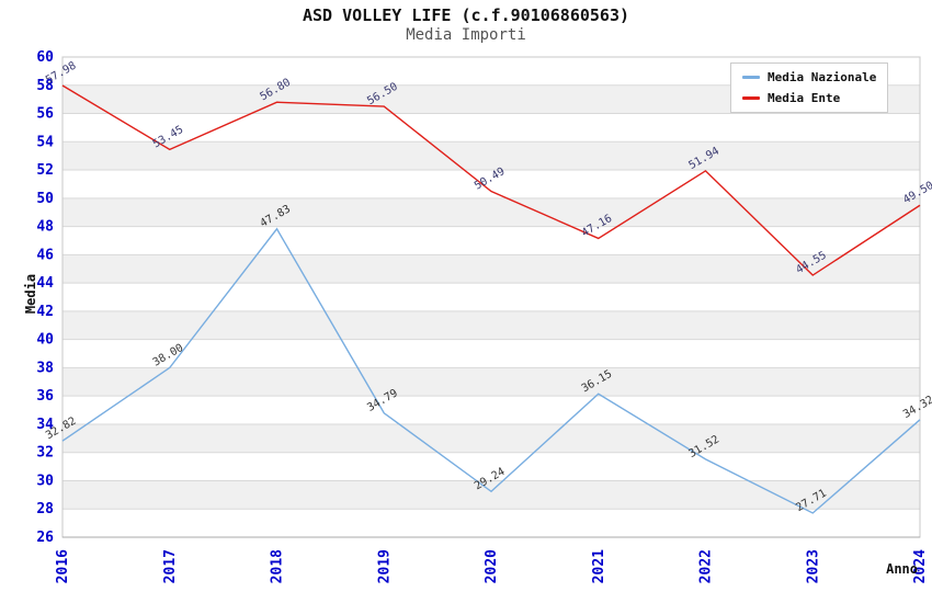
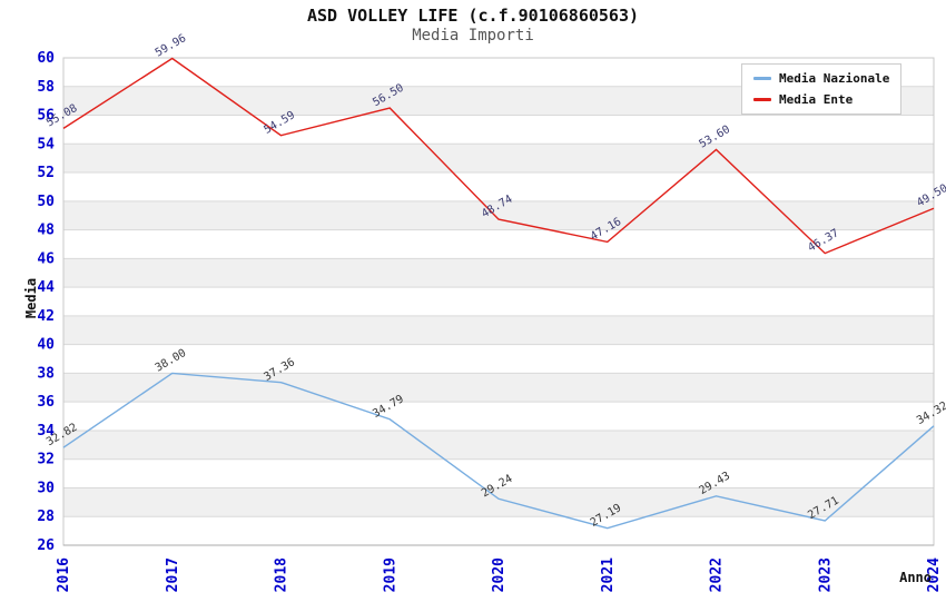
Media Ente/2016: 57.98 -> 55.08
Media Ente/2017: 53.45 -> 59.96
Media Nazionale/2018: 47.83 -> 37.36
Media Ente/2018: 56.80 -> 54.59
Media Ente/2020: 50.49 -> 48.74
Media Nazionale/2021: 36.15 -> 27.19
Media Nazionale/2022: 31.52 -> 29.43
Media Ente/2022: 51.94 -> 53.60
Media Ente/2023: 44.55 -> 46.37
